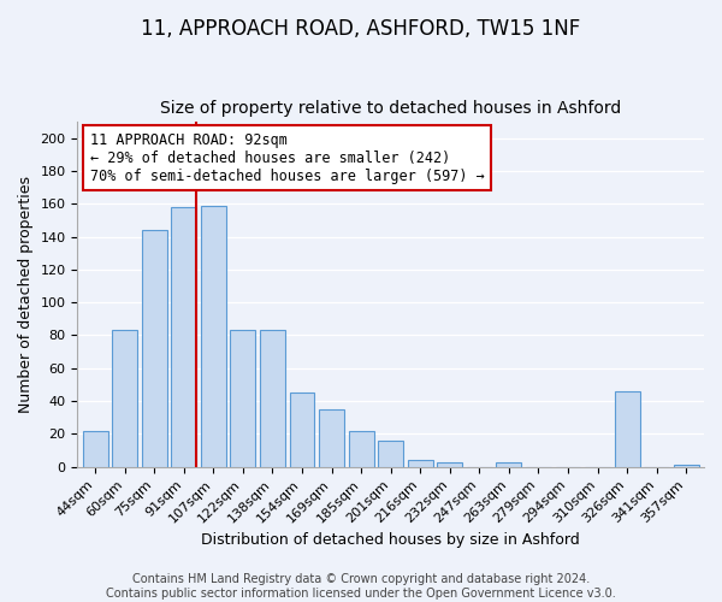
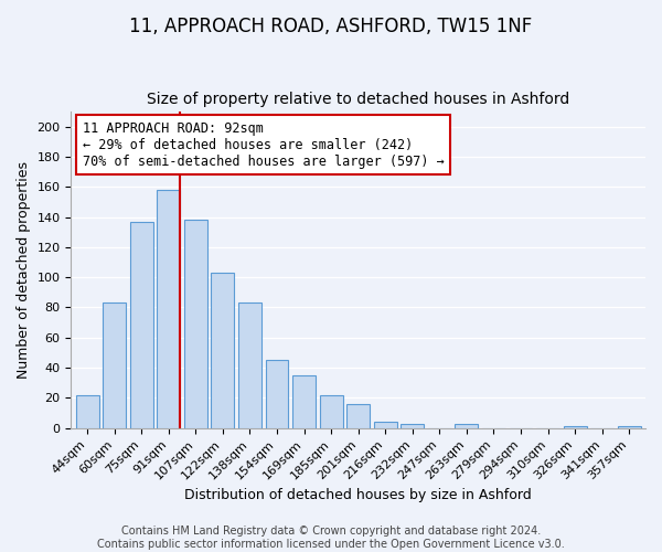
75sqm: 144 -> 137
107sqm: 159 -> 138
122sqm: 83 -> 103
326sqm: 46 -> 1
